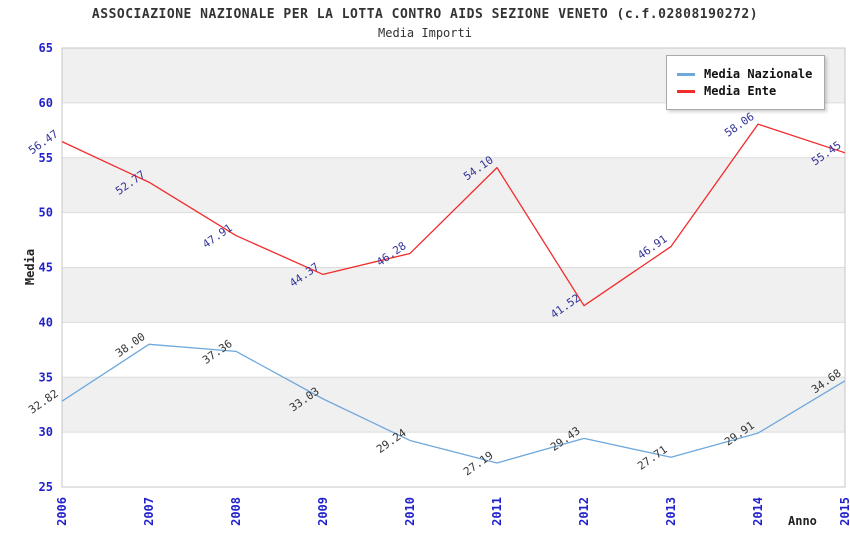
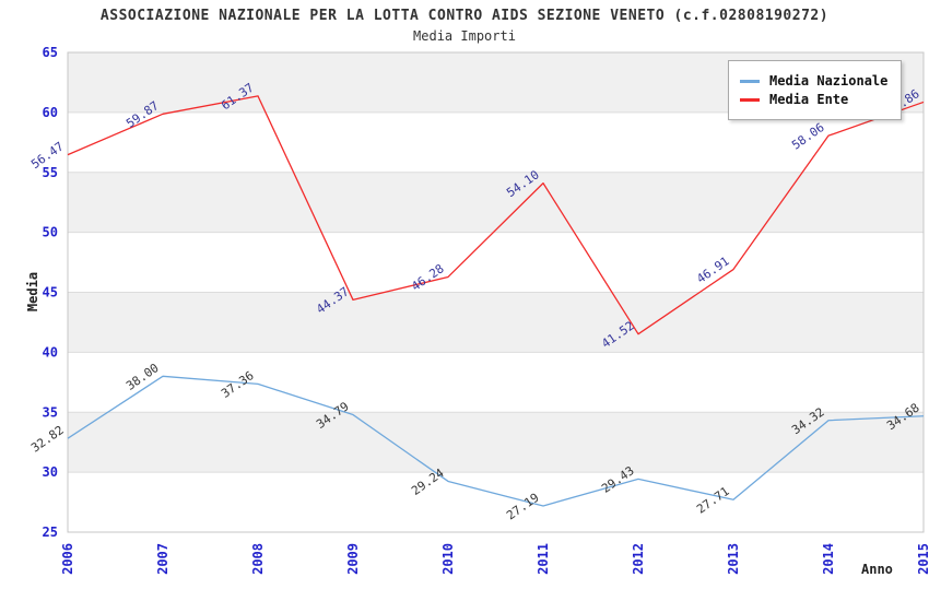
Media Ente/2007: 52.77 -> 59.87
Media Ente/2008: 47.91 -> 61.37
Media Nazionale/2009: 33.03 -> 34.79
Media Nazionale/2014: 29.91 -> 34.32
Media Ente/2015: 55.45 -> 60.86
